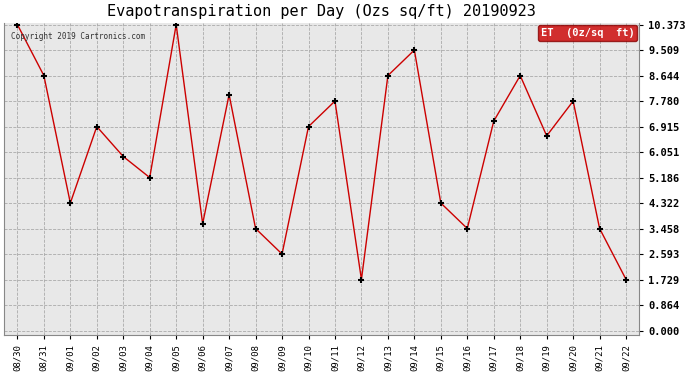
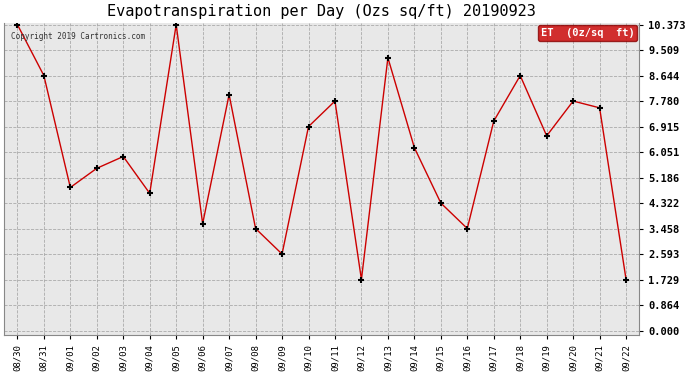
09/01: 4.32 -> 4.85
09/02: 6.92 -> 5.50
09/04: 5.19 -> 4.65
09/13: 8.64 -> 9.25
09/14: 9.51 -> 6.20
09/21: 3.46 -> 7.55
